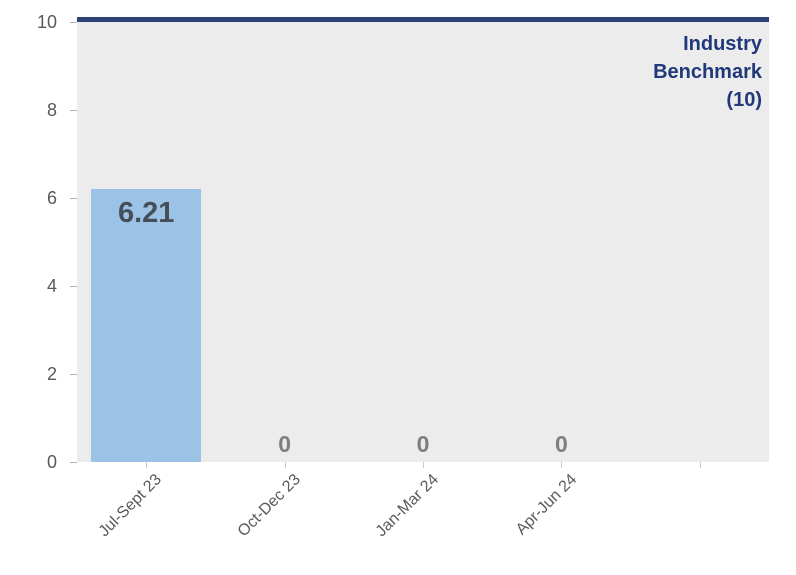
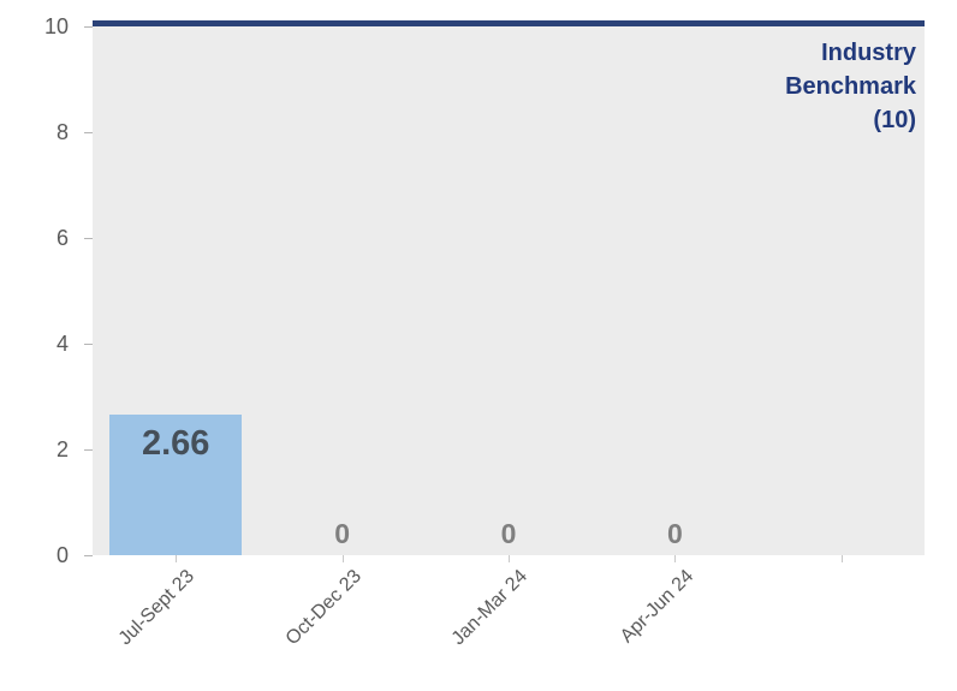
Jul-Sept 23: 6.21 -> 2.66
